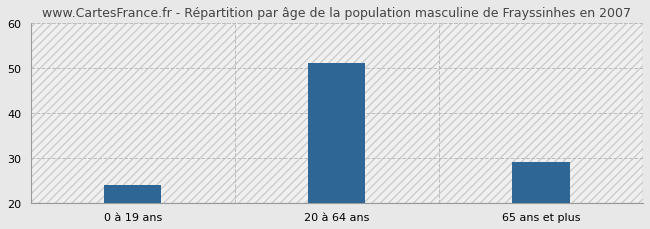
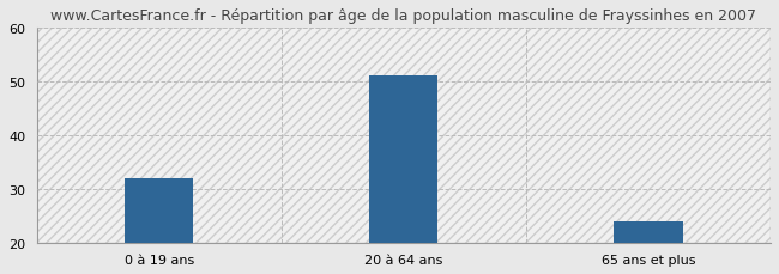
0 à 19 ans: 24 -> 32
65 ans et plus: 29 -> 24
